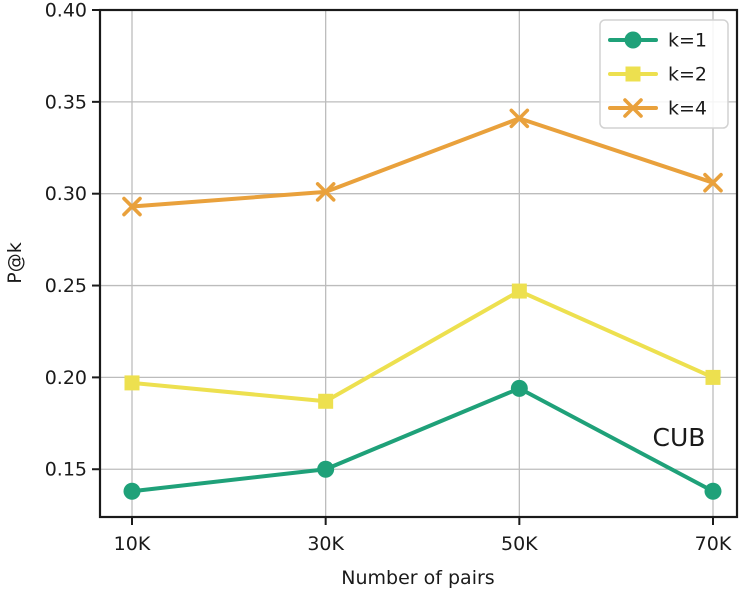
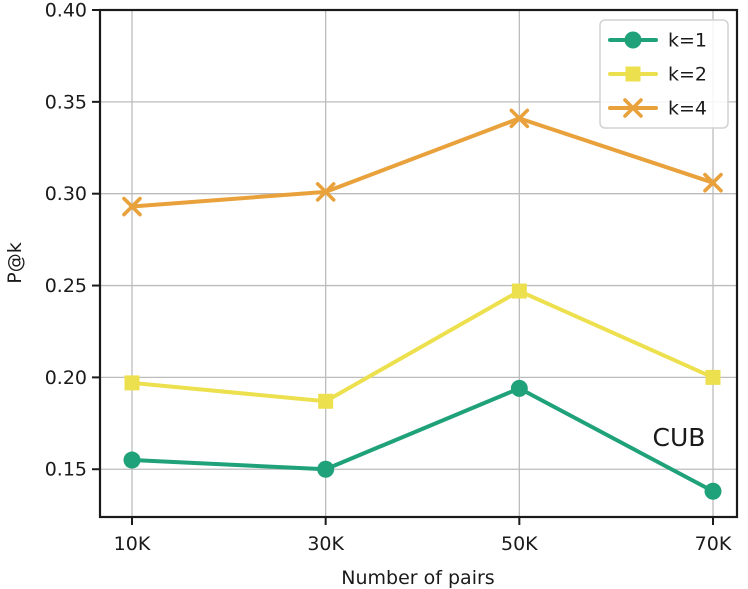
k=1/10K: 0.138 -> 0.155
